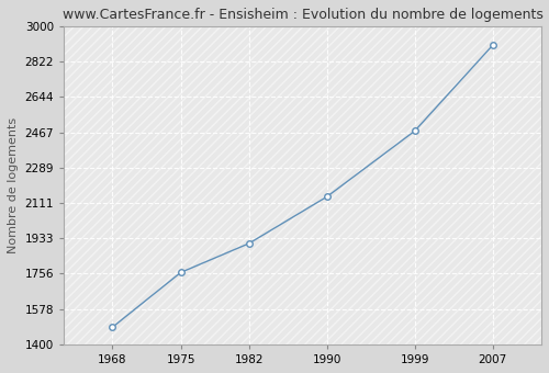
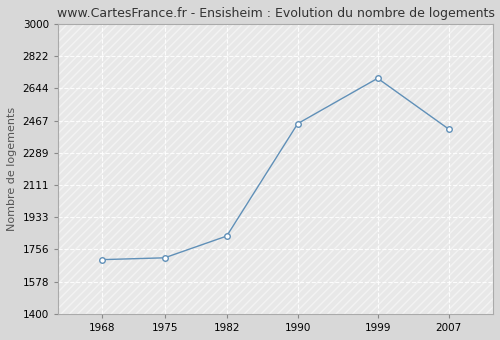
1968: 1490 -> 1700
1975: 1760 -> 1710
1982: 1910 -> 1830
1990: 2140 -> 2450
1999: 2470 -> 2700
2007: 2900 -> 2420
